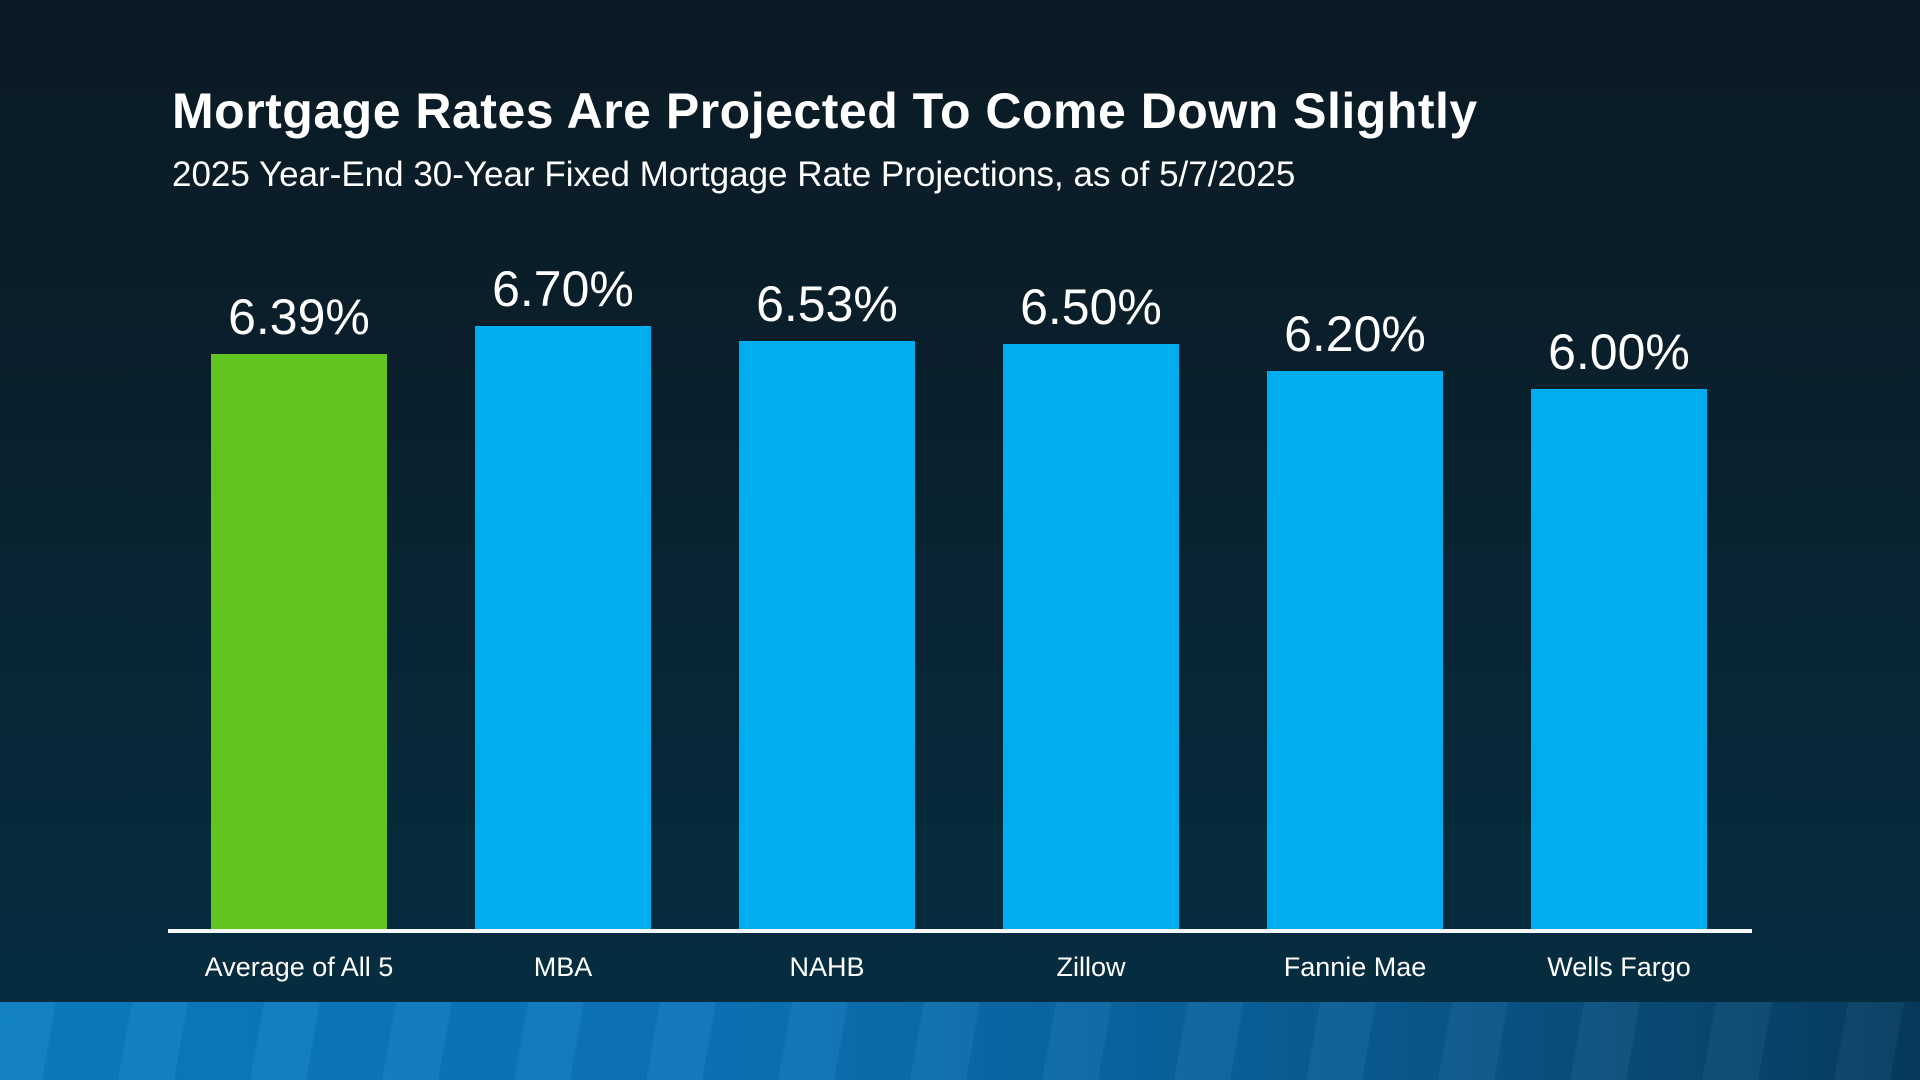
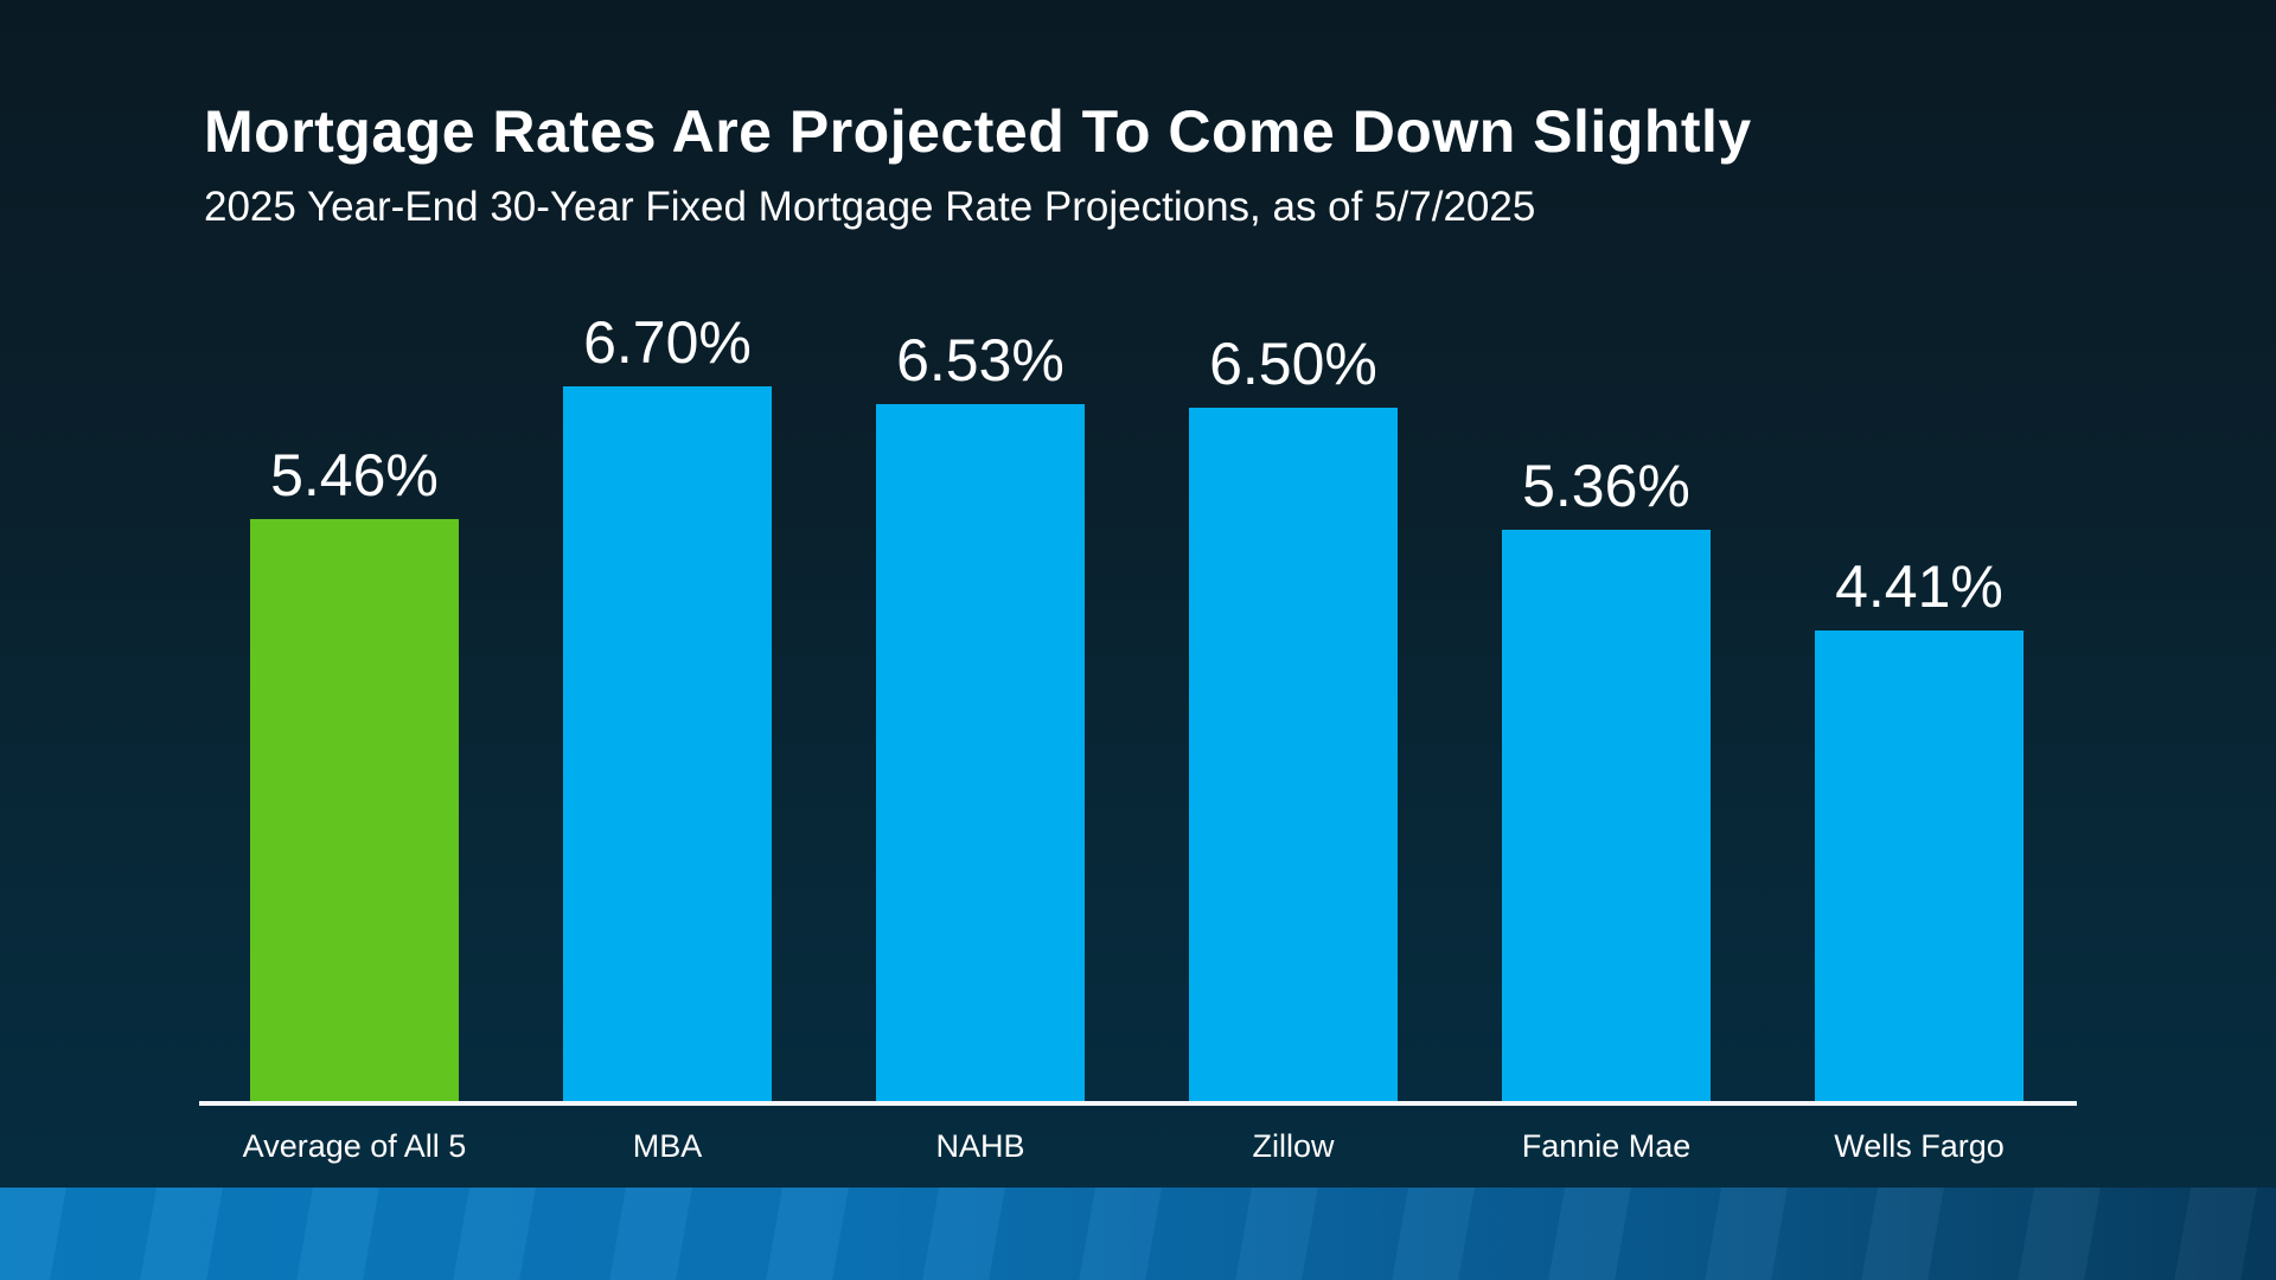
Average of All 5: 6.39% -> 5.46%
Fannie Mae: 6.20% -> 5.36%
Wells Fargo: 6.00% -> 4.41%
